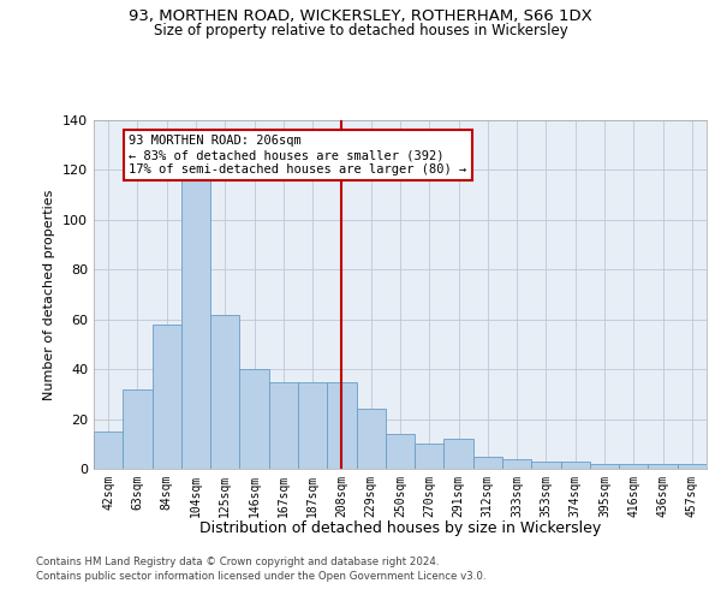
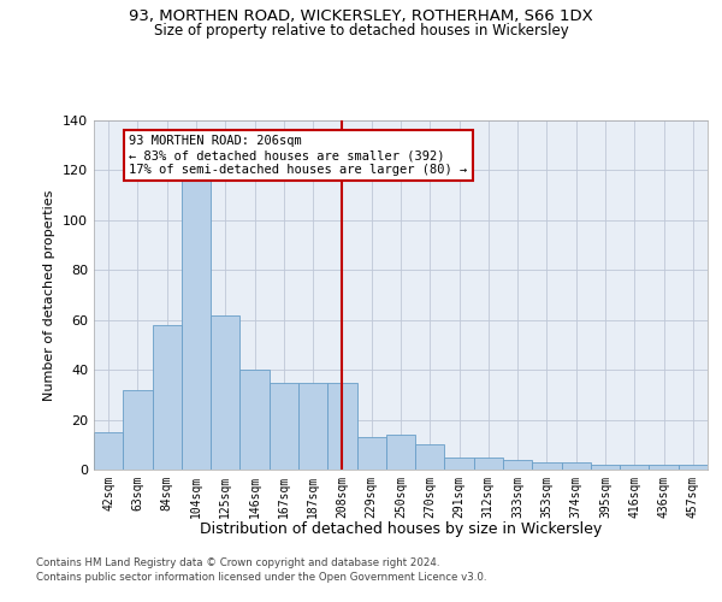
229sqm: 24 -> 13
291sqm: 12 -> 5
